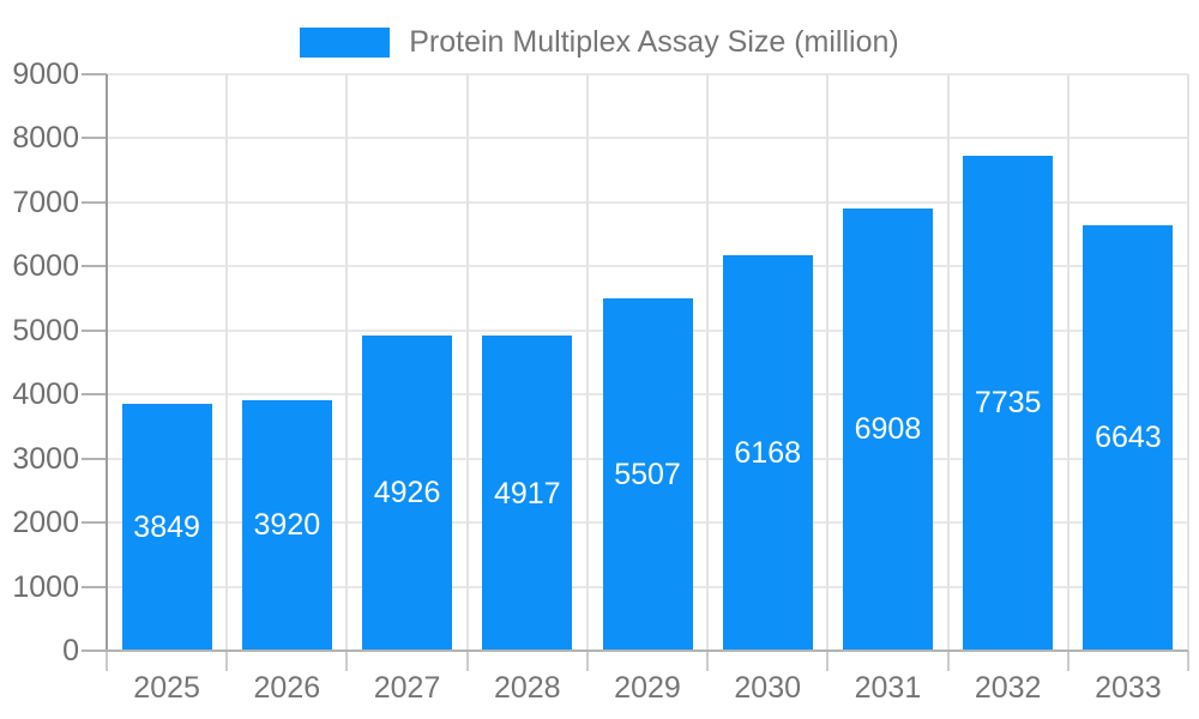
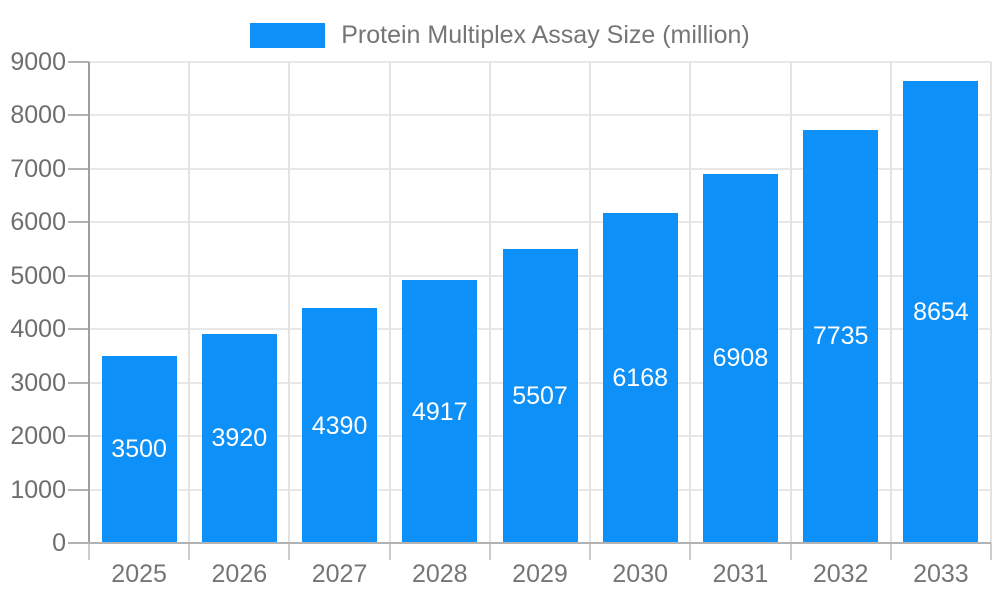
2025: 3849 -> 3500
2027: 4926 -> 4390
2033: 6643 -> 8654
